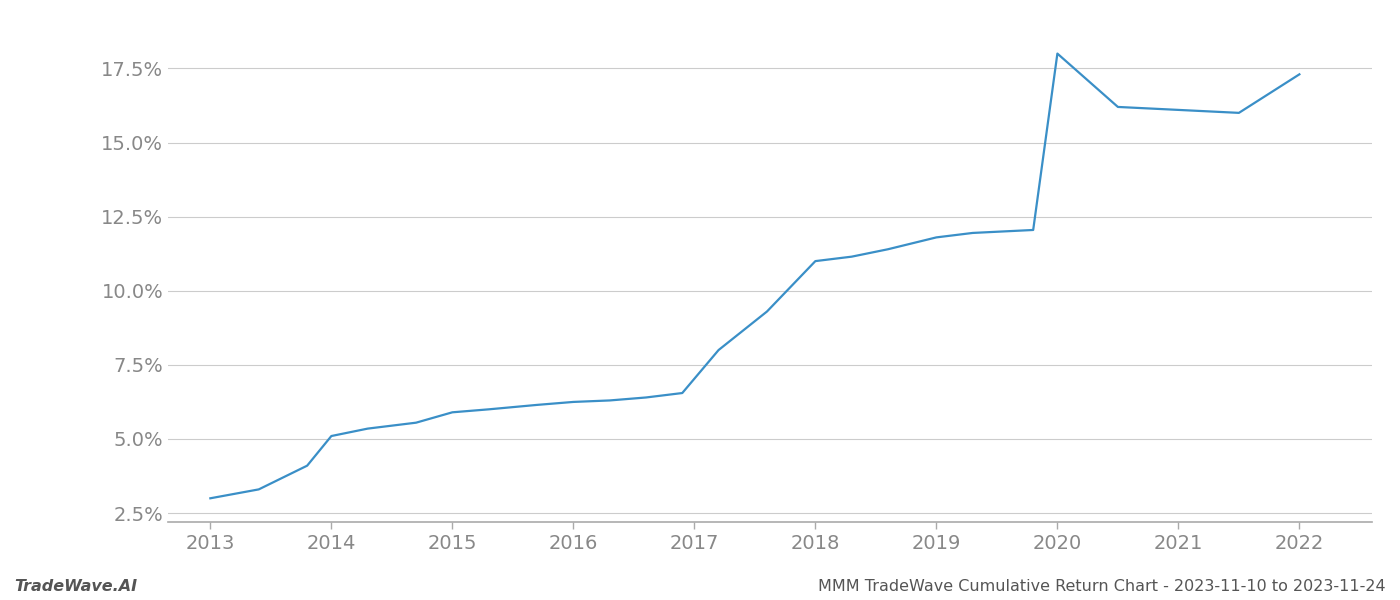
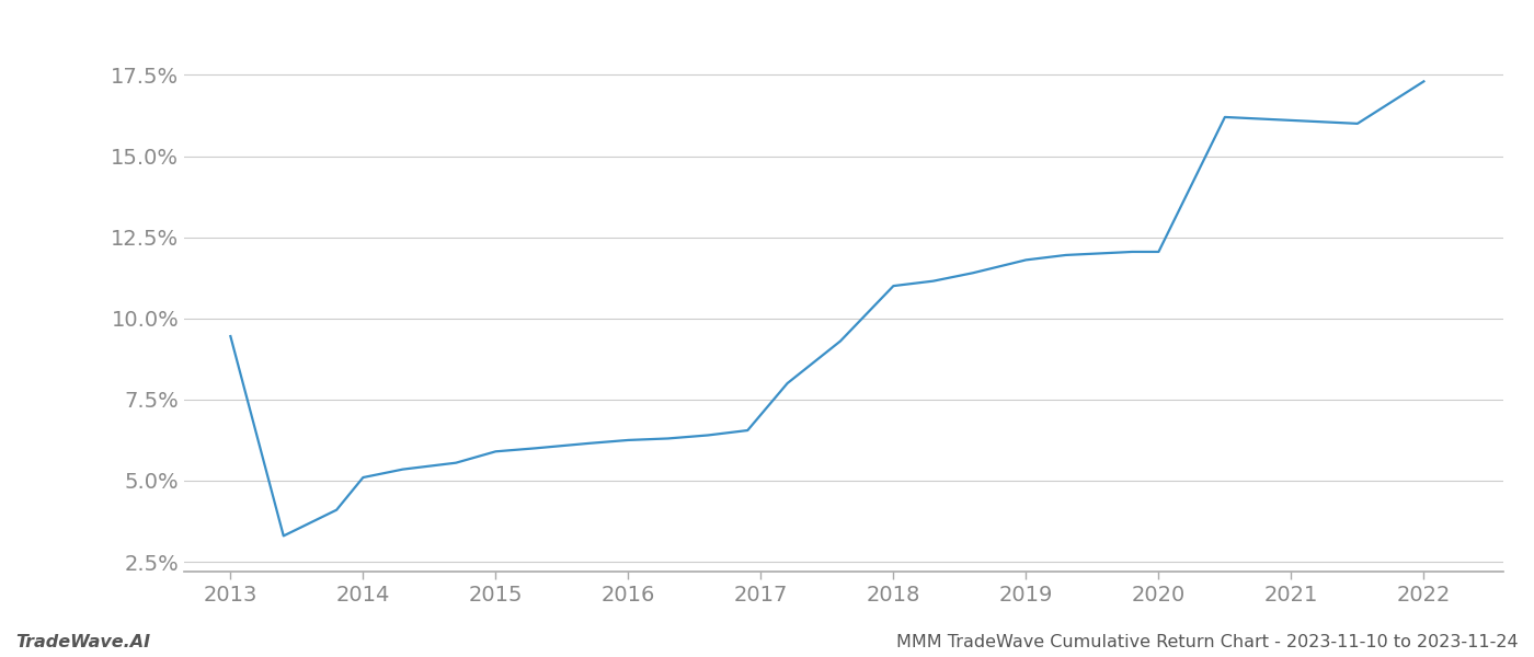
2013: 3.00% -> 9.45%
2020: 18.00% -> 12.05%
